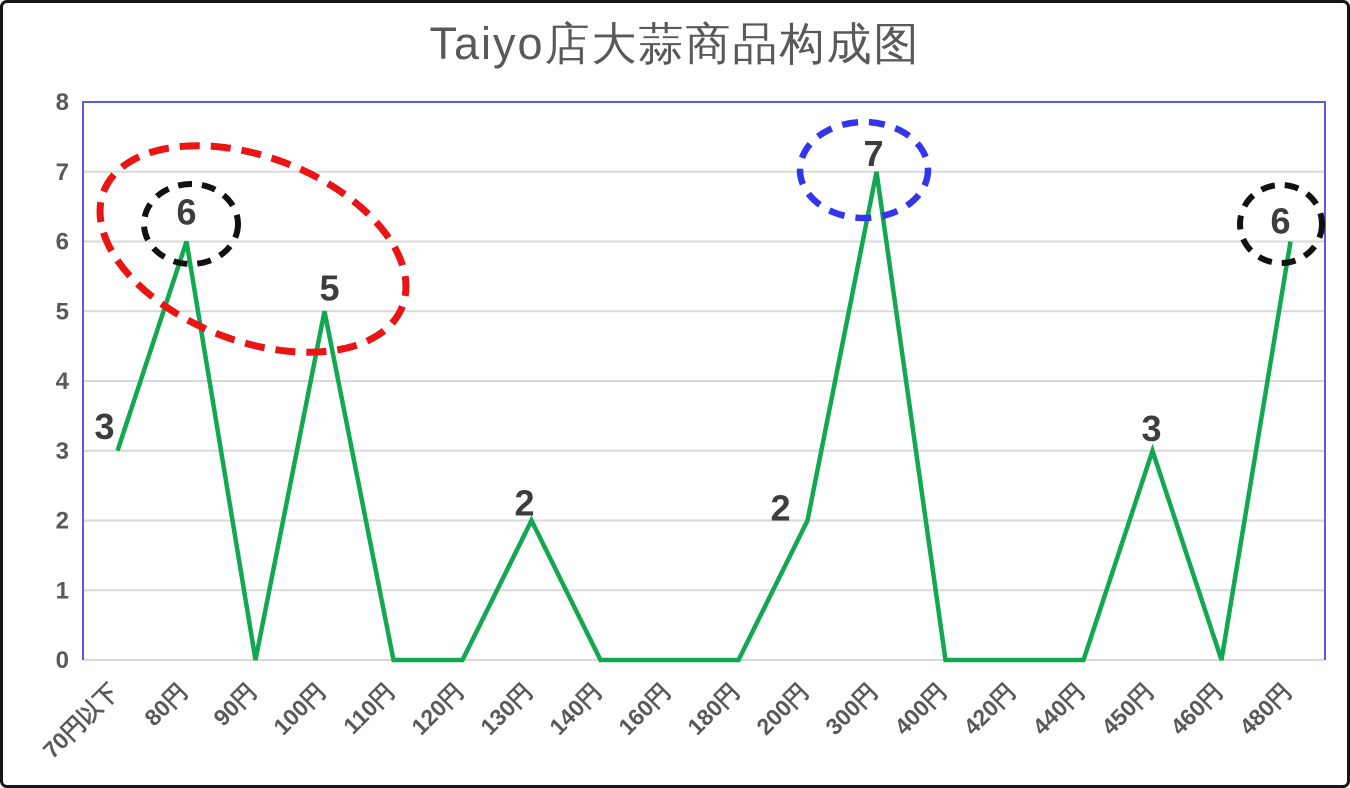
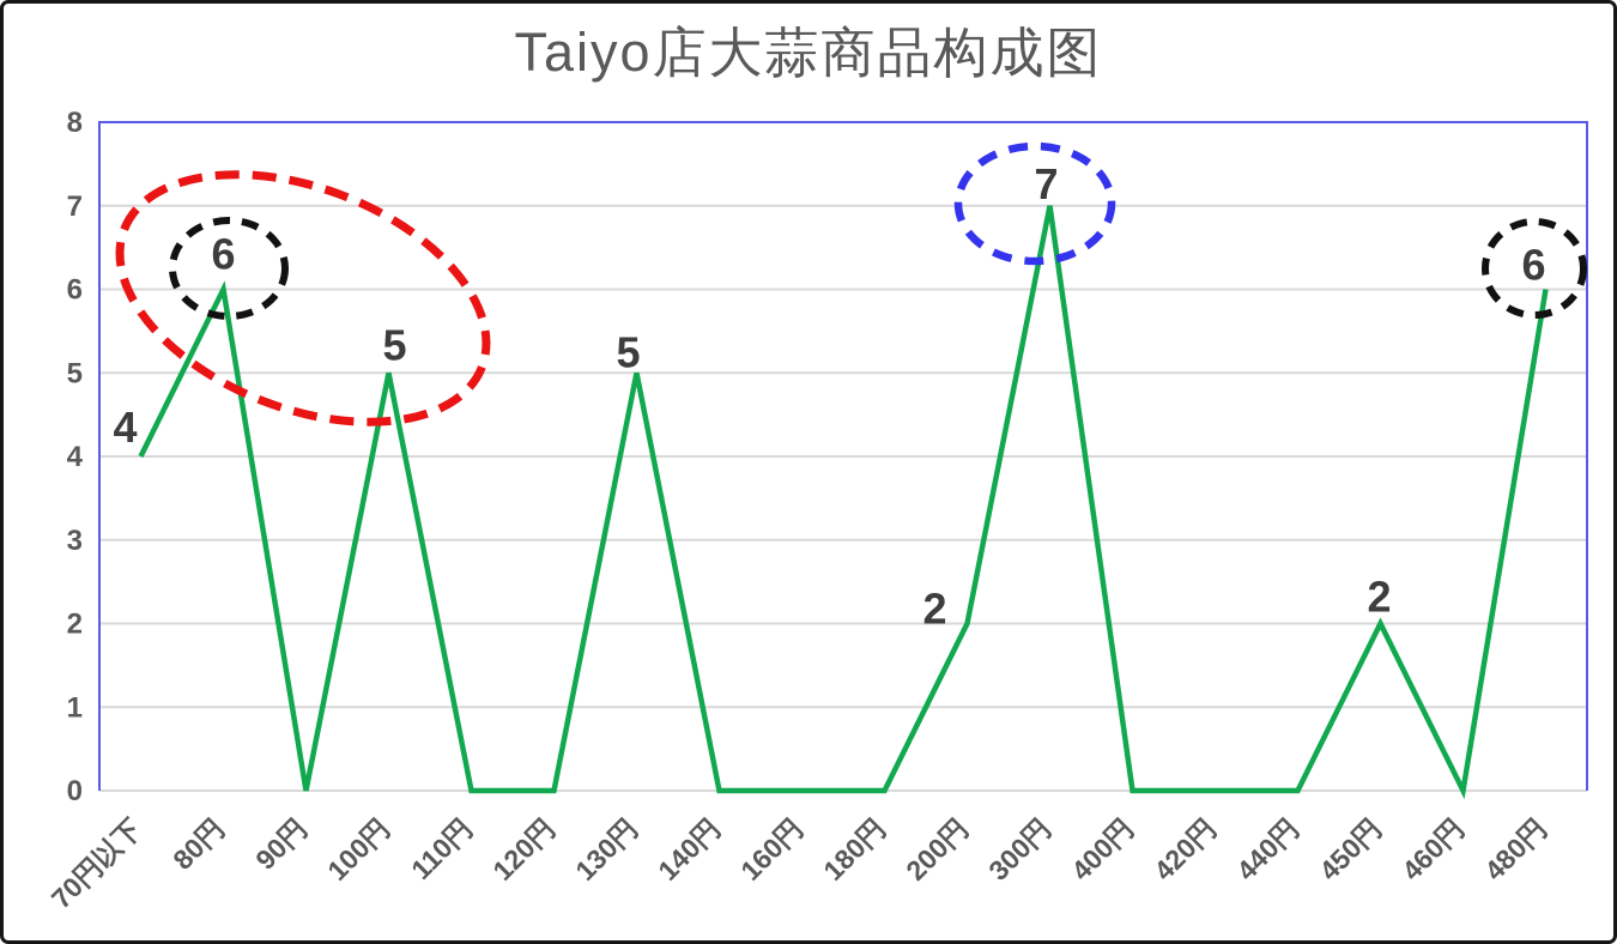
70円以下: 3 -> 4
130円: 2 -> 5
450円: 3 -> 2
